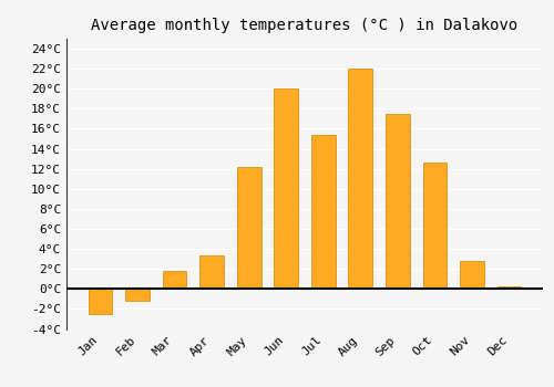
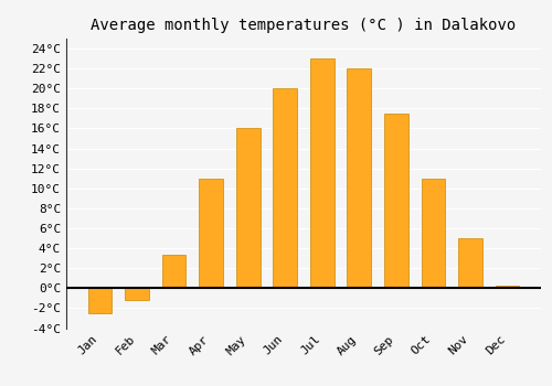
Mar: 1.8°C -> 3.3°C
Apr: 3.4°C -> 11.0°C
May: 12.2°C -> 16.0°C
Jul: 15.4°C -> 23.0°C
Oct: 12.6°C -> 11.0°C
Nov: 2.8°C -> 5.0°C
